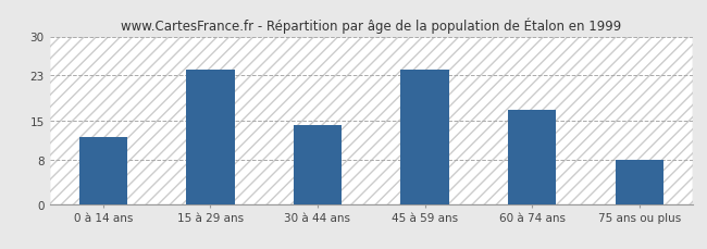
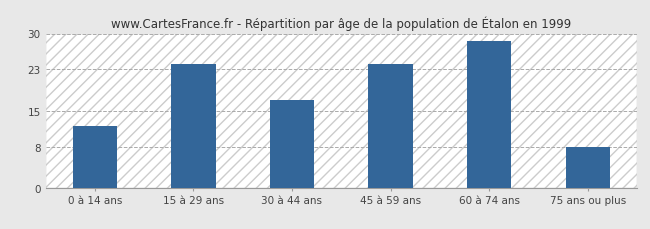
30 à 44 ans: 14.2 -> 17.0
60 à 74 ans: 16.8 -> 28.5
